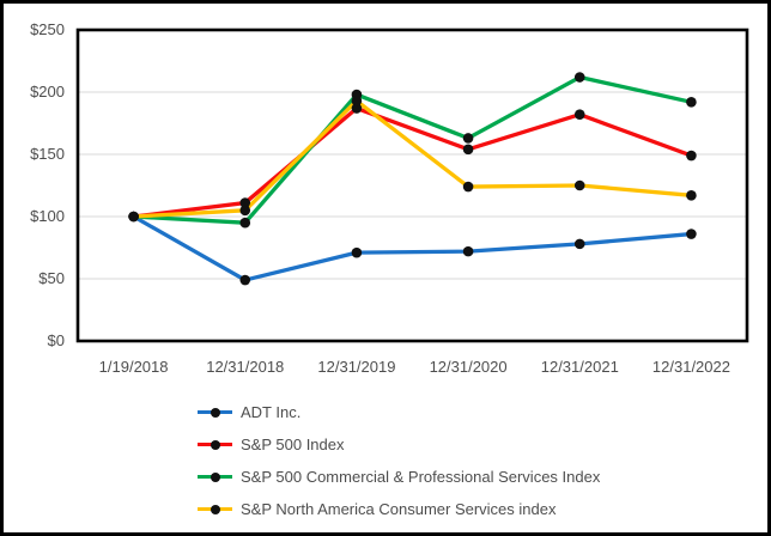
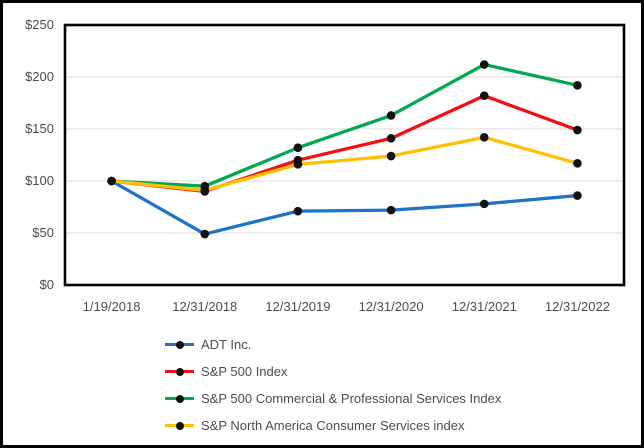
S&P 500 Index/12/31/2018: $111 -> $90
S&P North America Consumer Services index/12/31/2018: $105 -> $91
S&P 500 Index/12/31/2019: $187 -> $120
S&P 500 Commercial & Professional Services Index/12/31/2019: $198 -> $132
S&P North America Consumer Services index/12/31/2019: $193 -> $116
S&P 500 Index/12/31/2020: $154 -> $141
S&P North America Consumer Services index/12/31/2021: $125 -> $142
